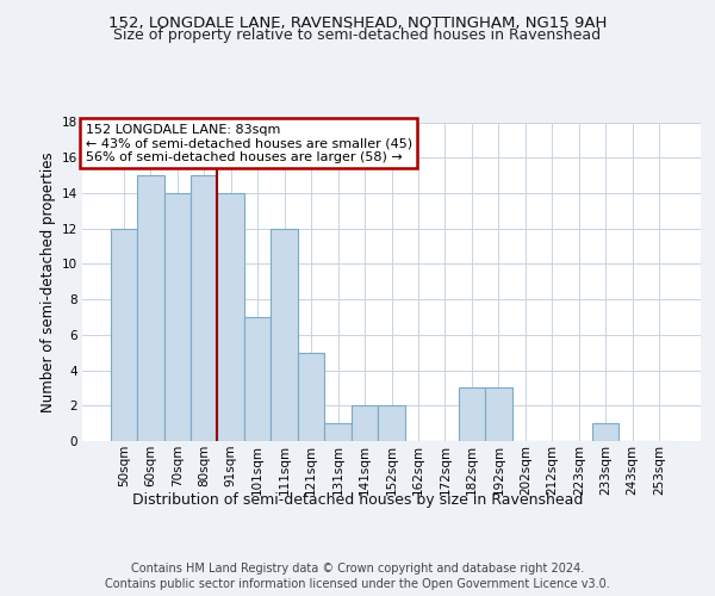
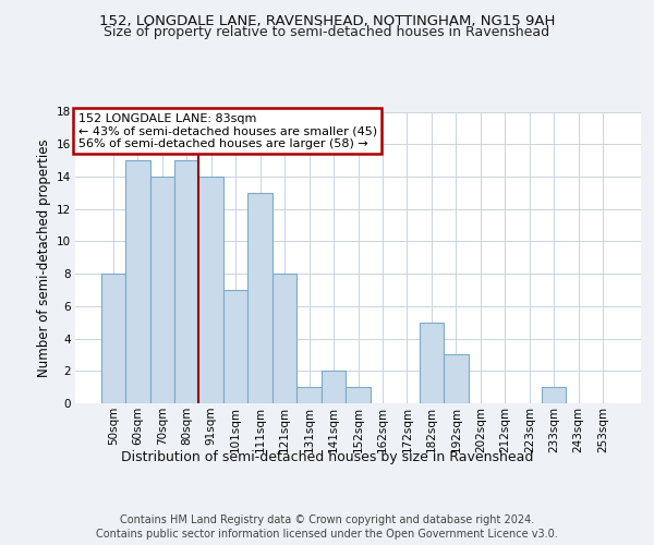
50sqm: 12 -> 8
111sqm: 12 -> 13
121sqm: 5 -> 8
152sqm: 2 -> 1
182sqm: 3 -> 5
